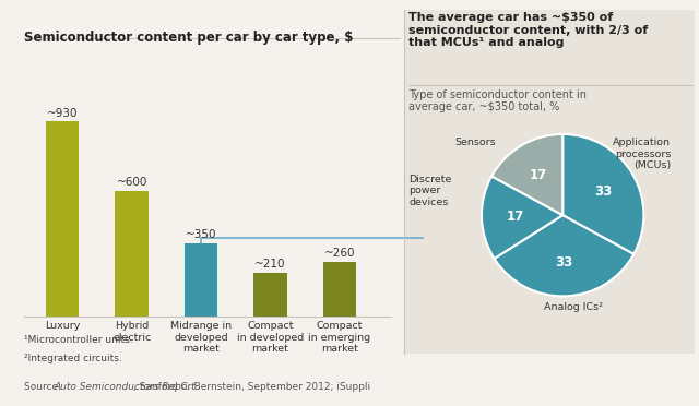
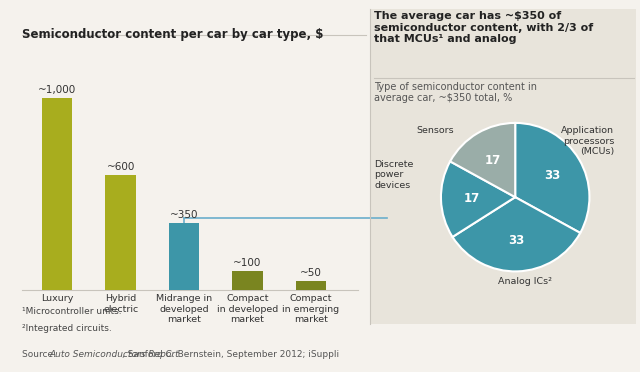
Luxury: ~930 -> ~1,000
Compact in developed market: ~210 -> ~100
Compact in emerging market: ~260 -> ~50
